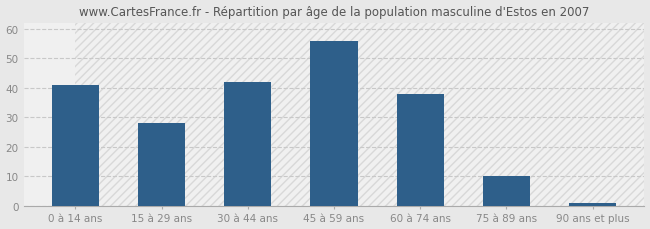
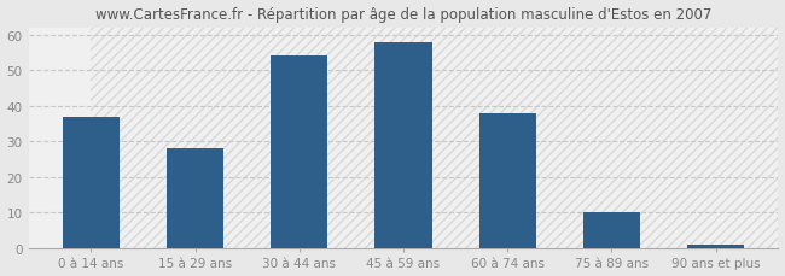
0 à 14 ans: 41 -> 37
30 à 44 ans: 42 -> 54
45 à 59 ans: 56 -> 58
